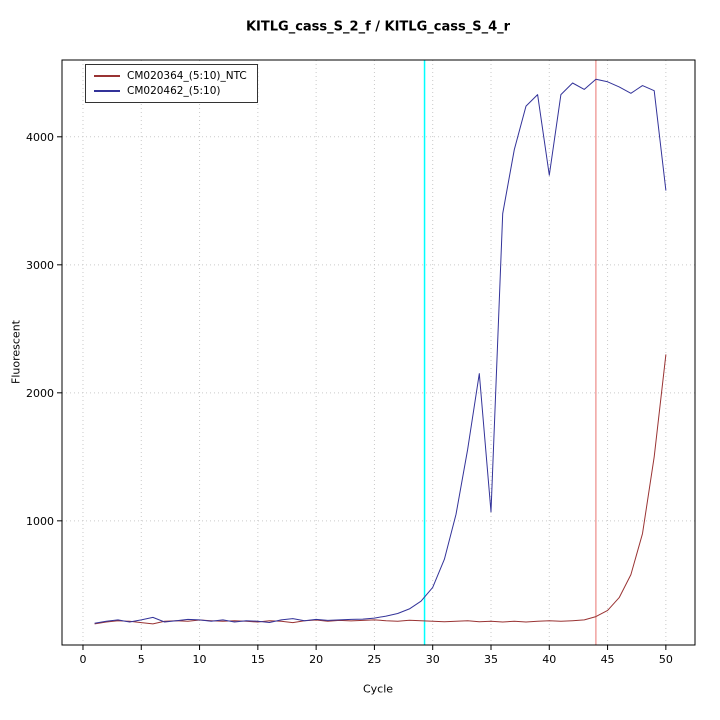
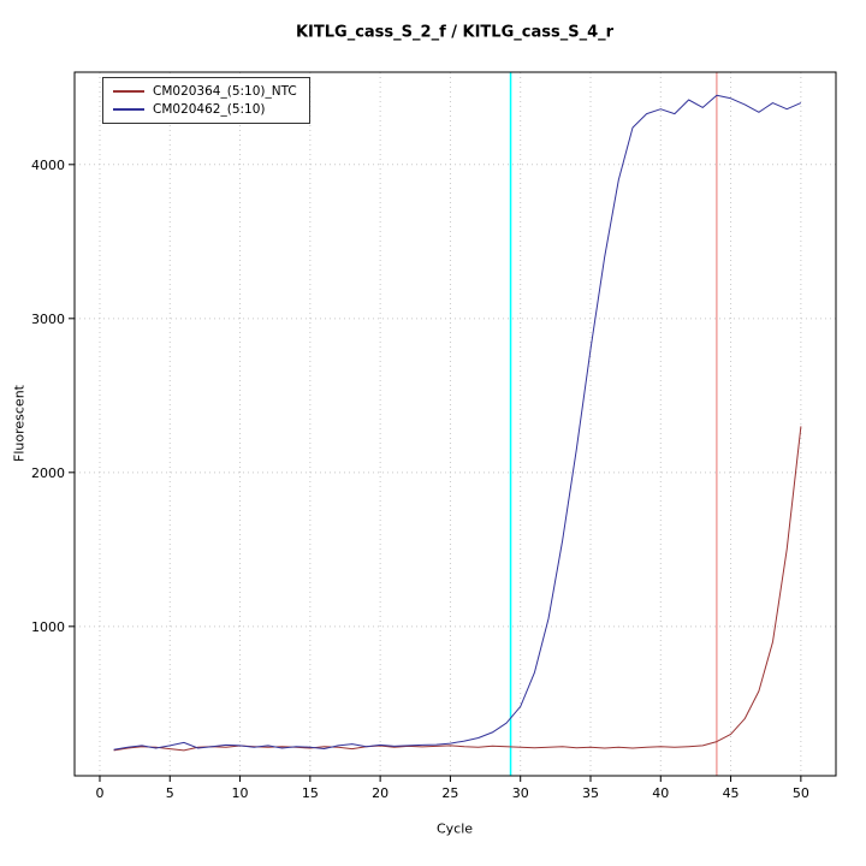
CM020462_(5:10)/35: 1070 -> 2800
CM020462_(5:10)/40: 3700 -> 4360
CM020462_(5:10)/50: 3580 -> 4400
